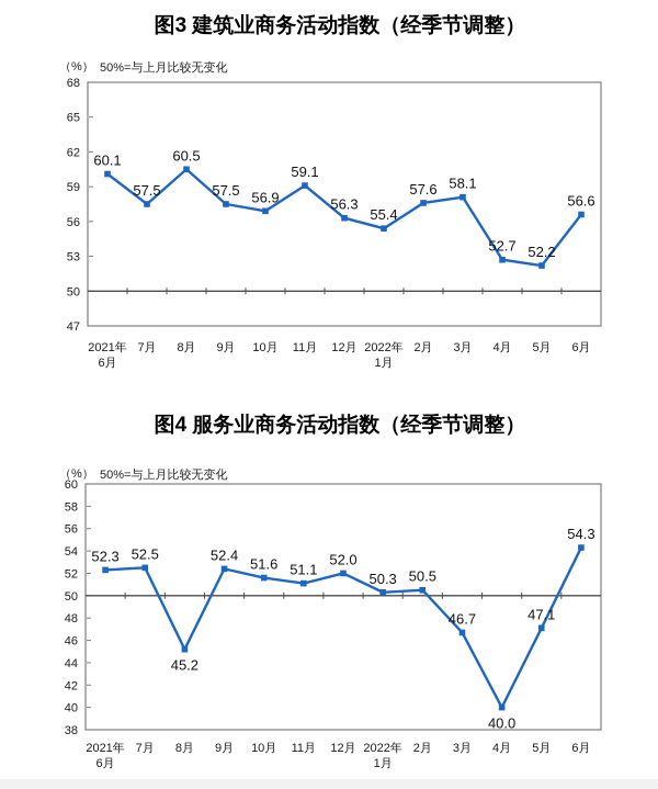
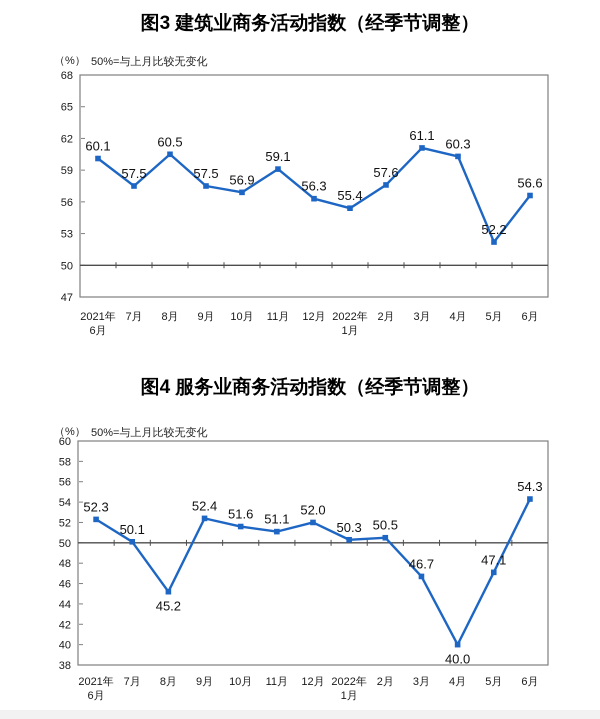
图3 建筑业商务活动指数（经季节调整）/3月: 58.1 -> 61.1
图3 建筑业商务活动指数（经季节调整）/4月: 52.7 -> 60.3
图4 服务业商务活动指数（经季节调整）/7月: 52.5 -> 50.1
